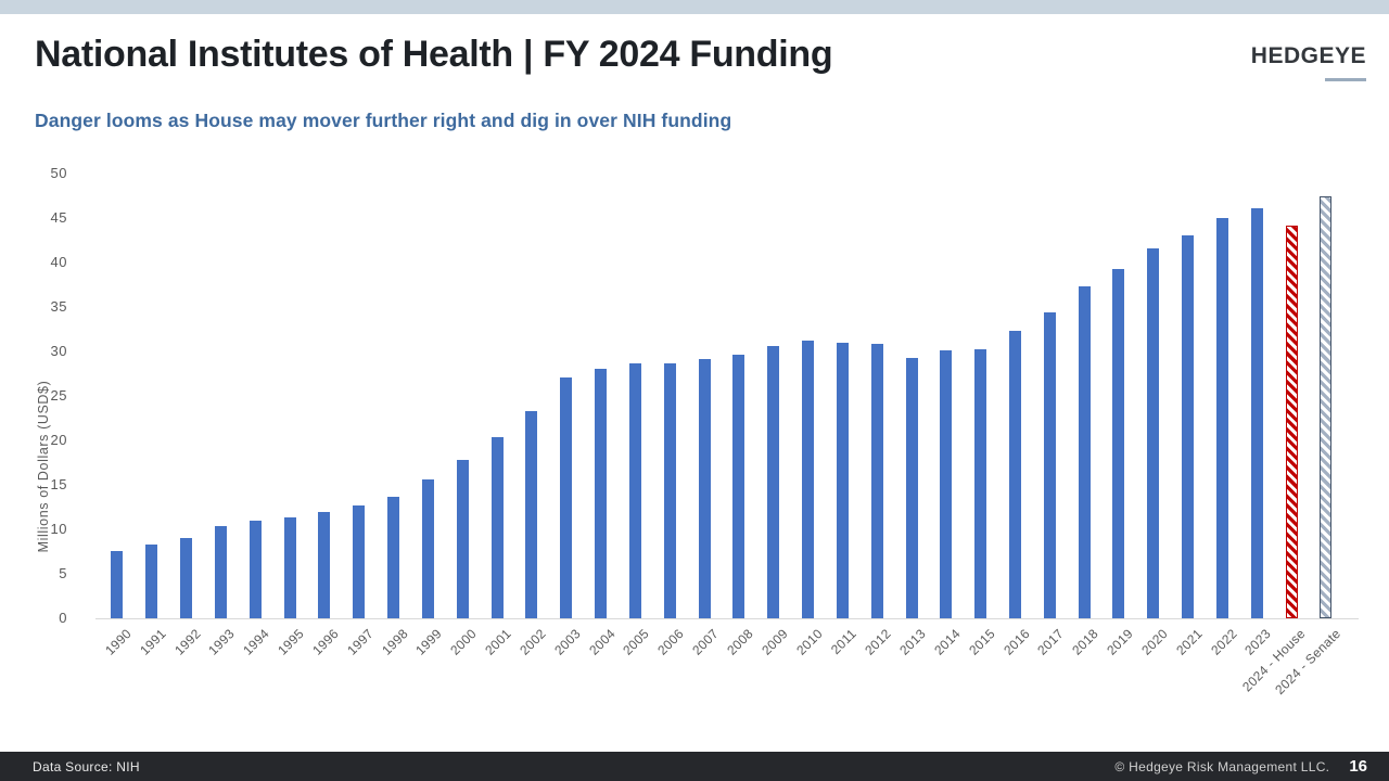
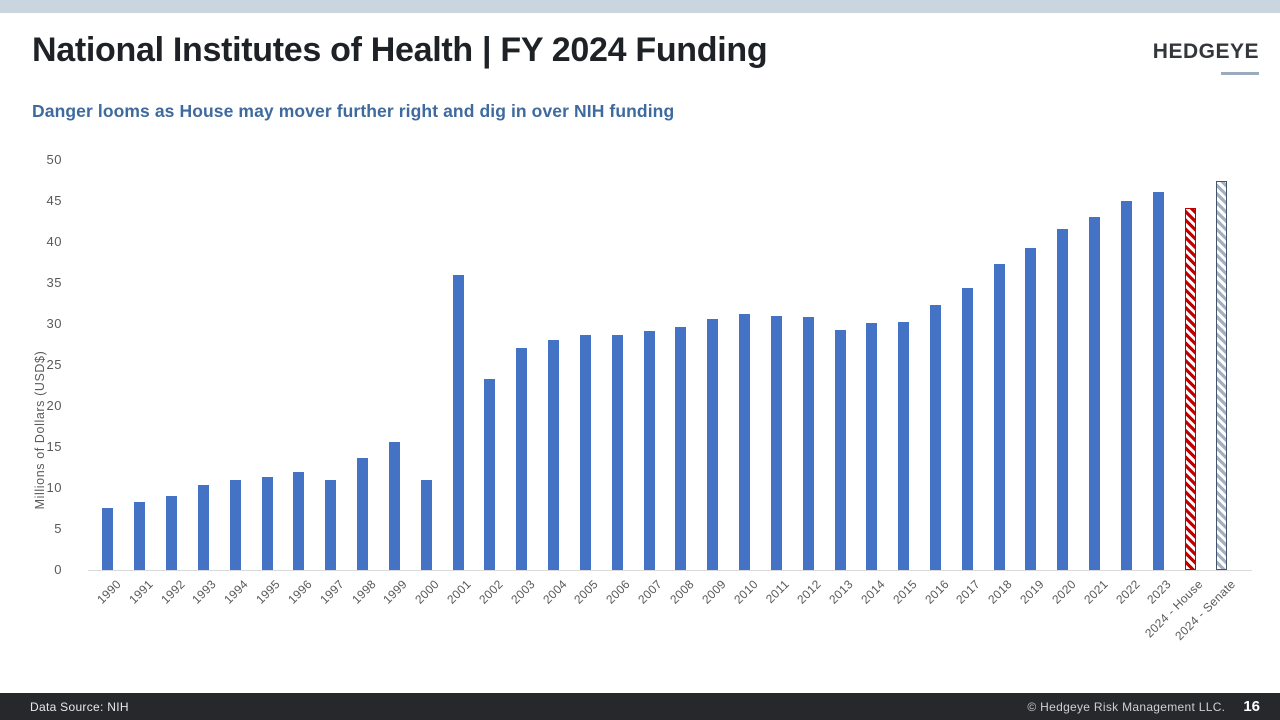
1997: 13 -> 11
2000: 18 -> 11
2001: 20 -> 36
